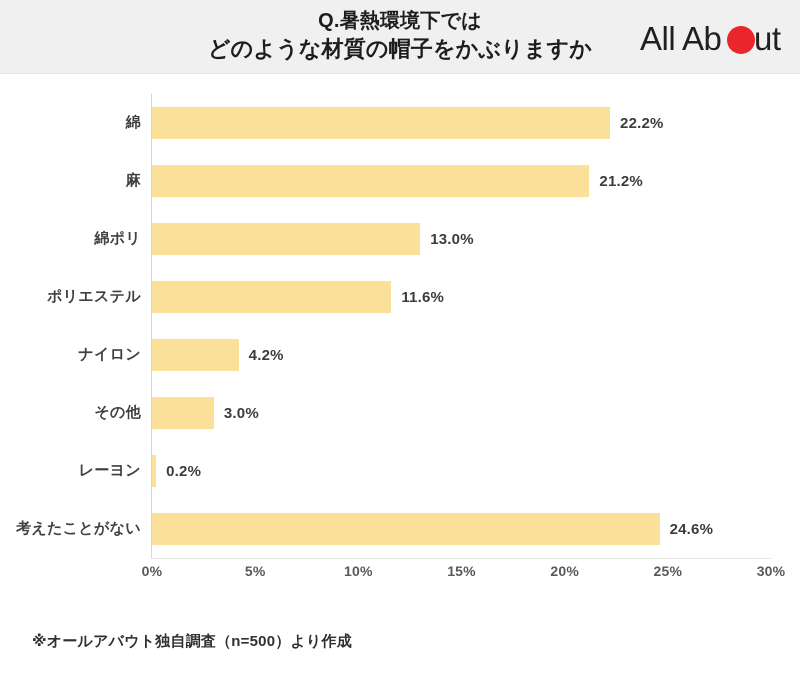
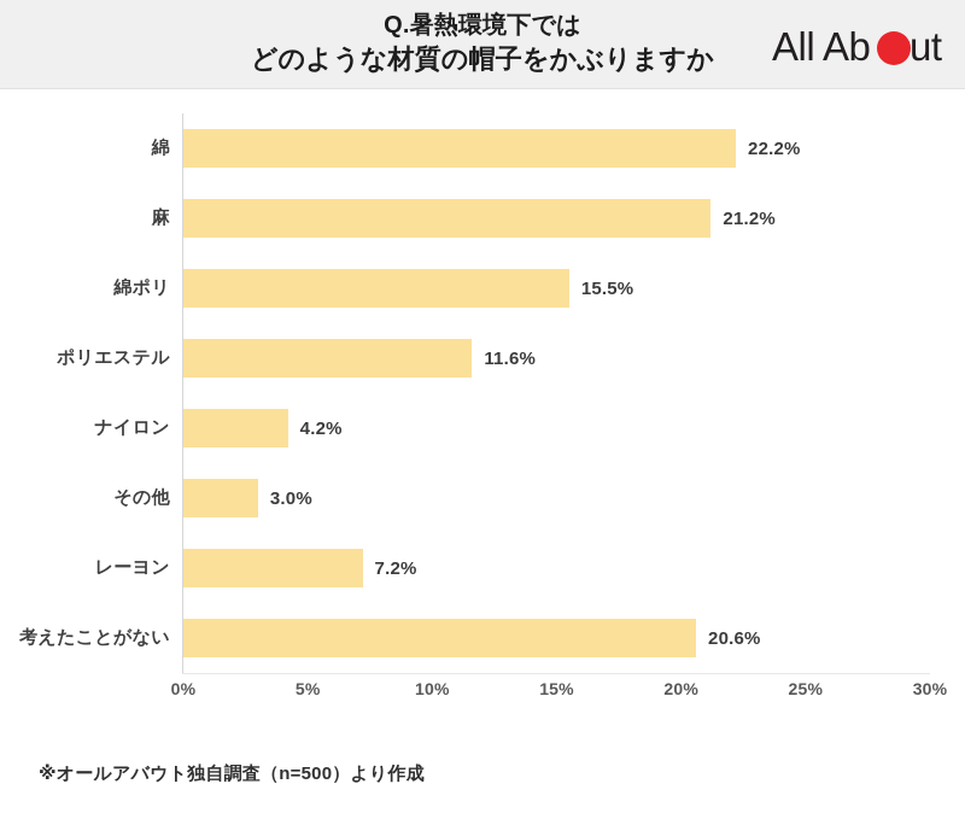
綿ポリ: 13.0% -> 15.5%
レーヨン: 0.2% -> 7.2%
考えたことがない: 24.6% -> 20.6%
